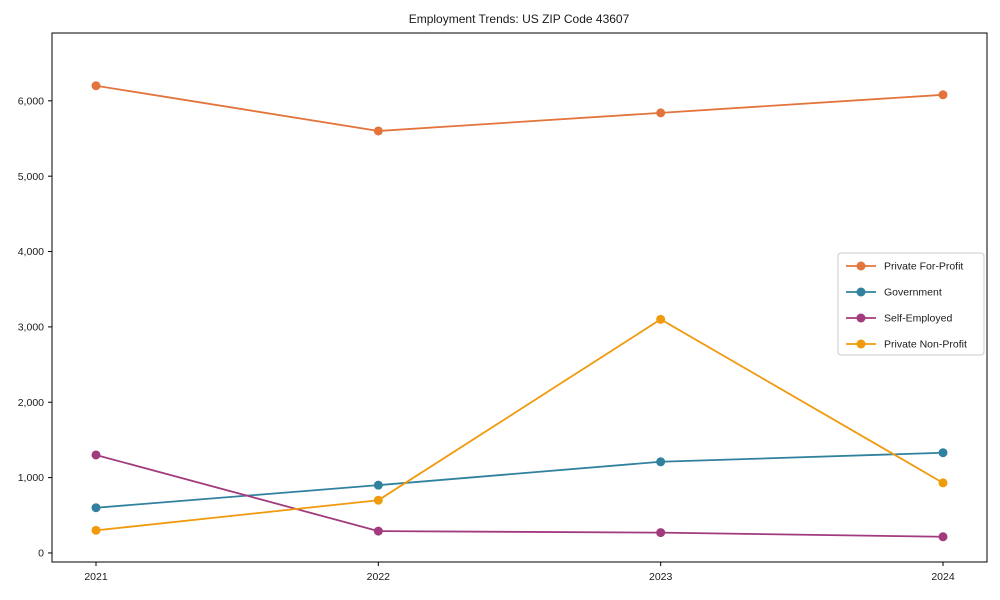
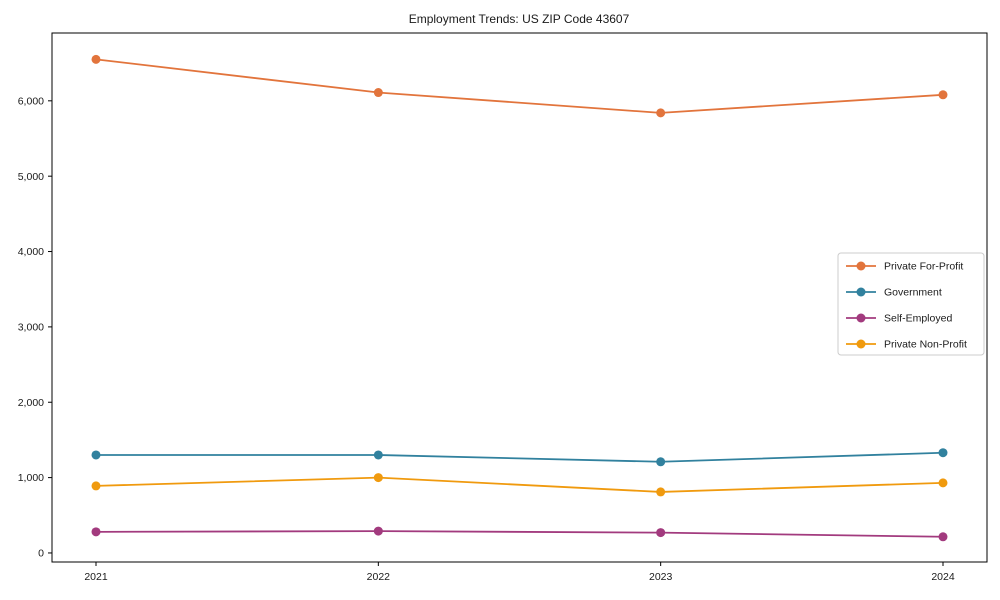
Private For-Profit/2021: 6200 -> 6600
Government/2021: 600 -> 1300
Self-Employed/2021: 1300 -> 300
Private Non-Profit/2021: 300 -> 900
Private For-Profit/2022: 5600 -> 6100
Government/2022: 900 -> 1300
Private Non-Profit/2022: 700 -> 1000
Private Non-Profit/2023: 3100 -> 800
